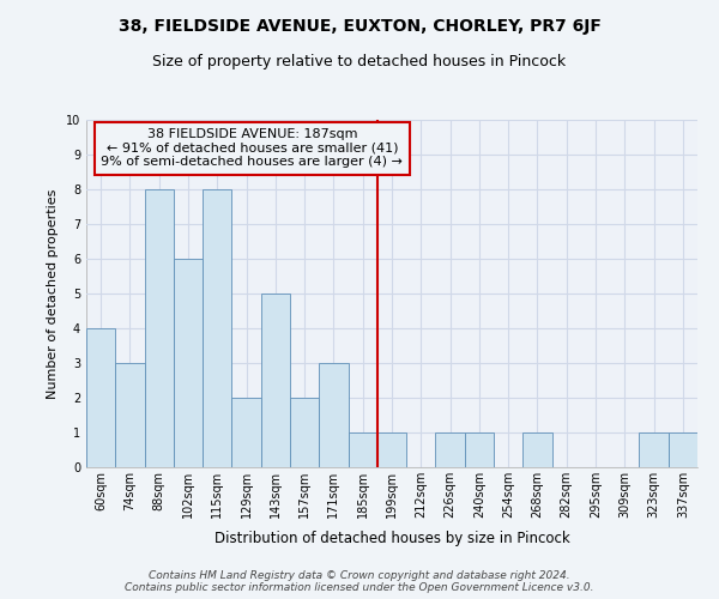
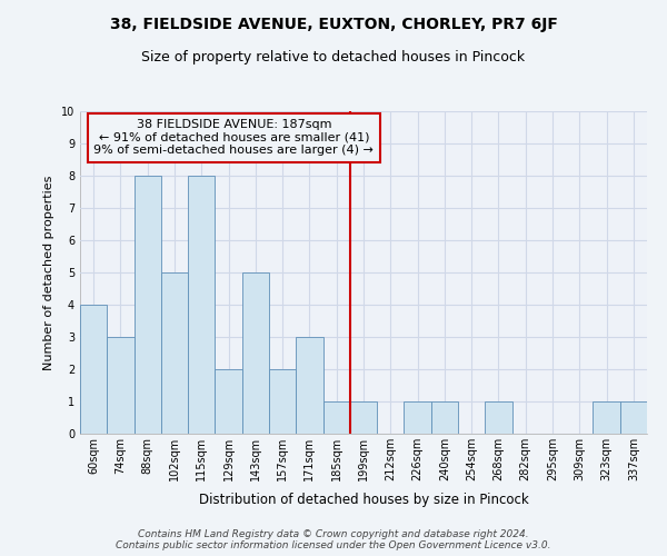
102sqm: 6 -> 5
